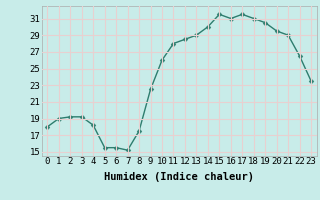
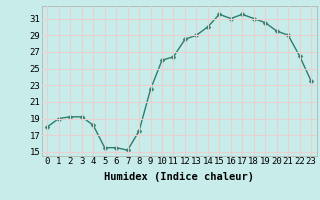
11: 28.0 -> 26.4
